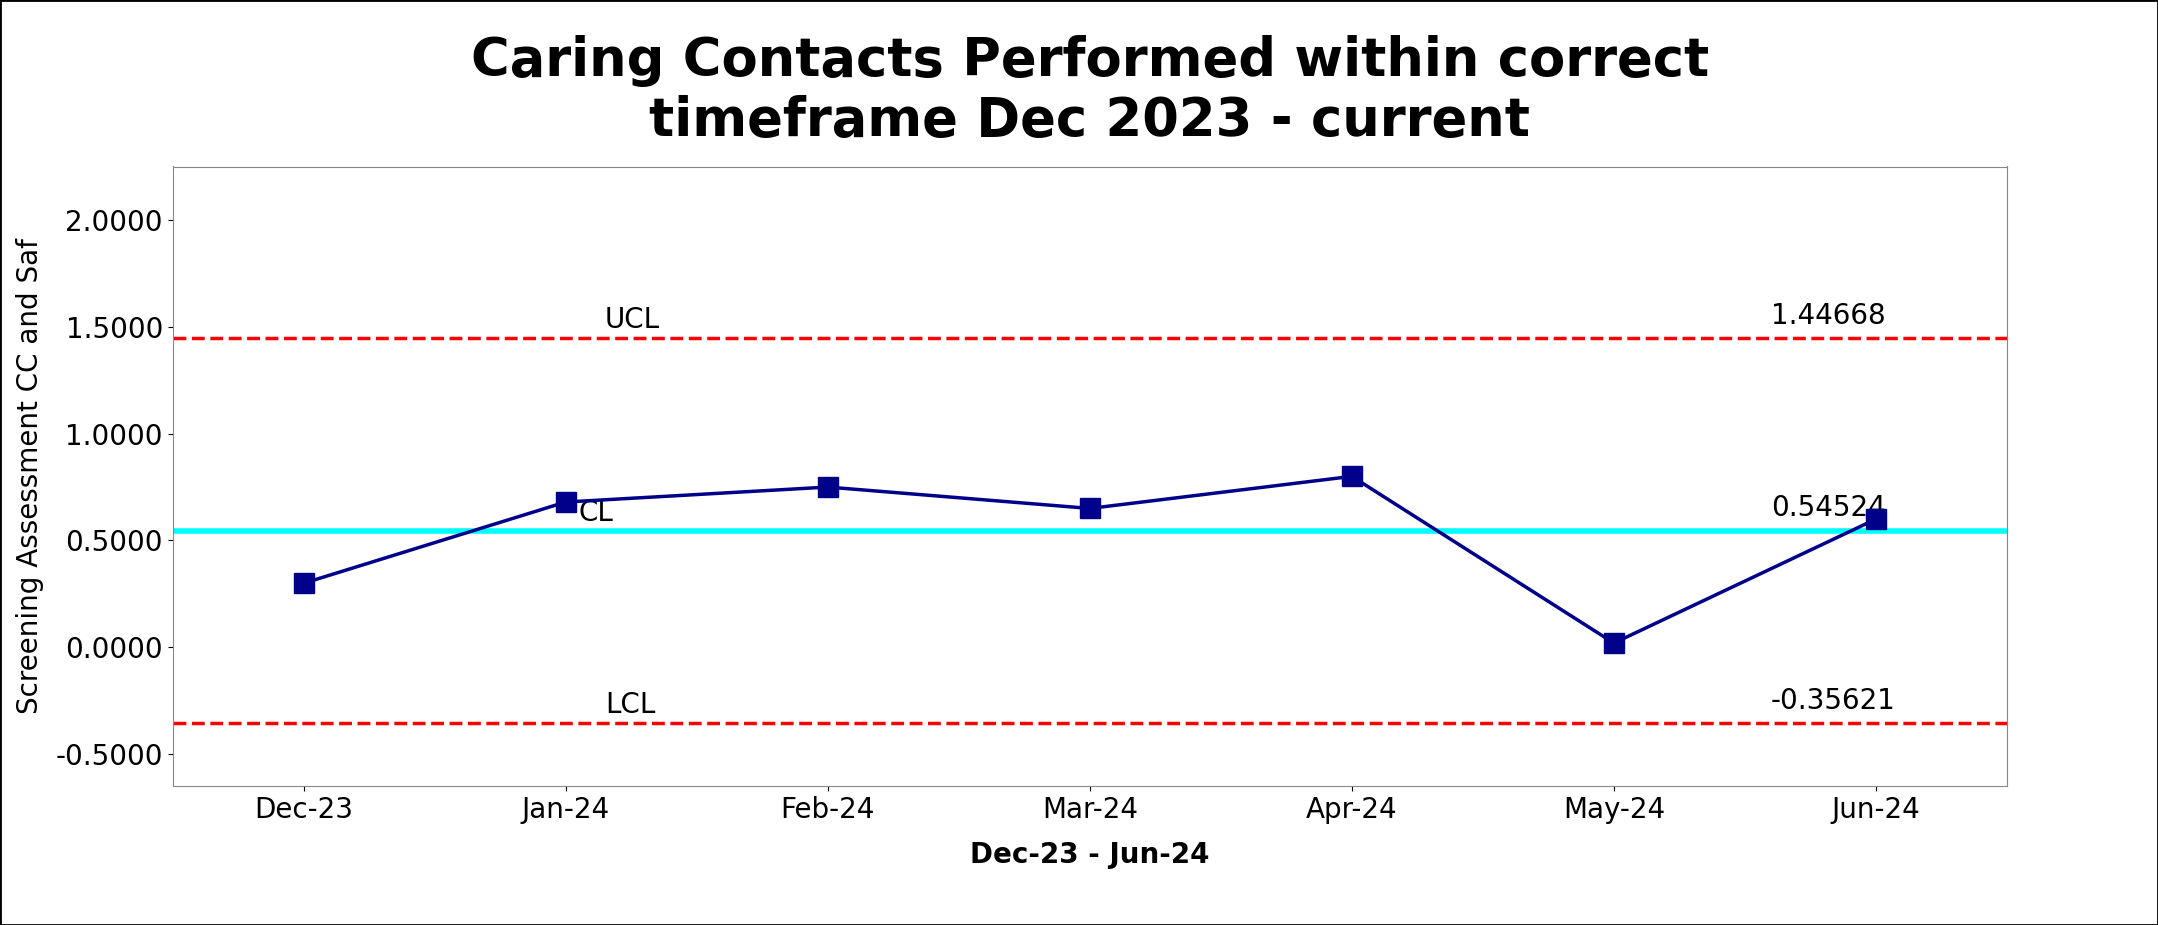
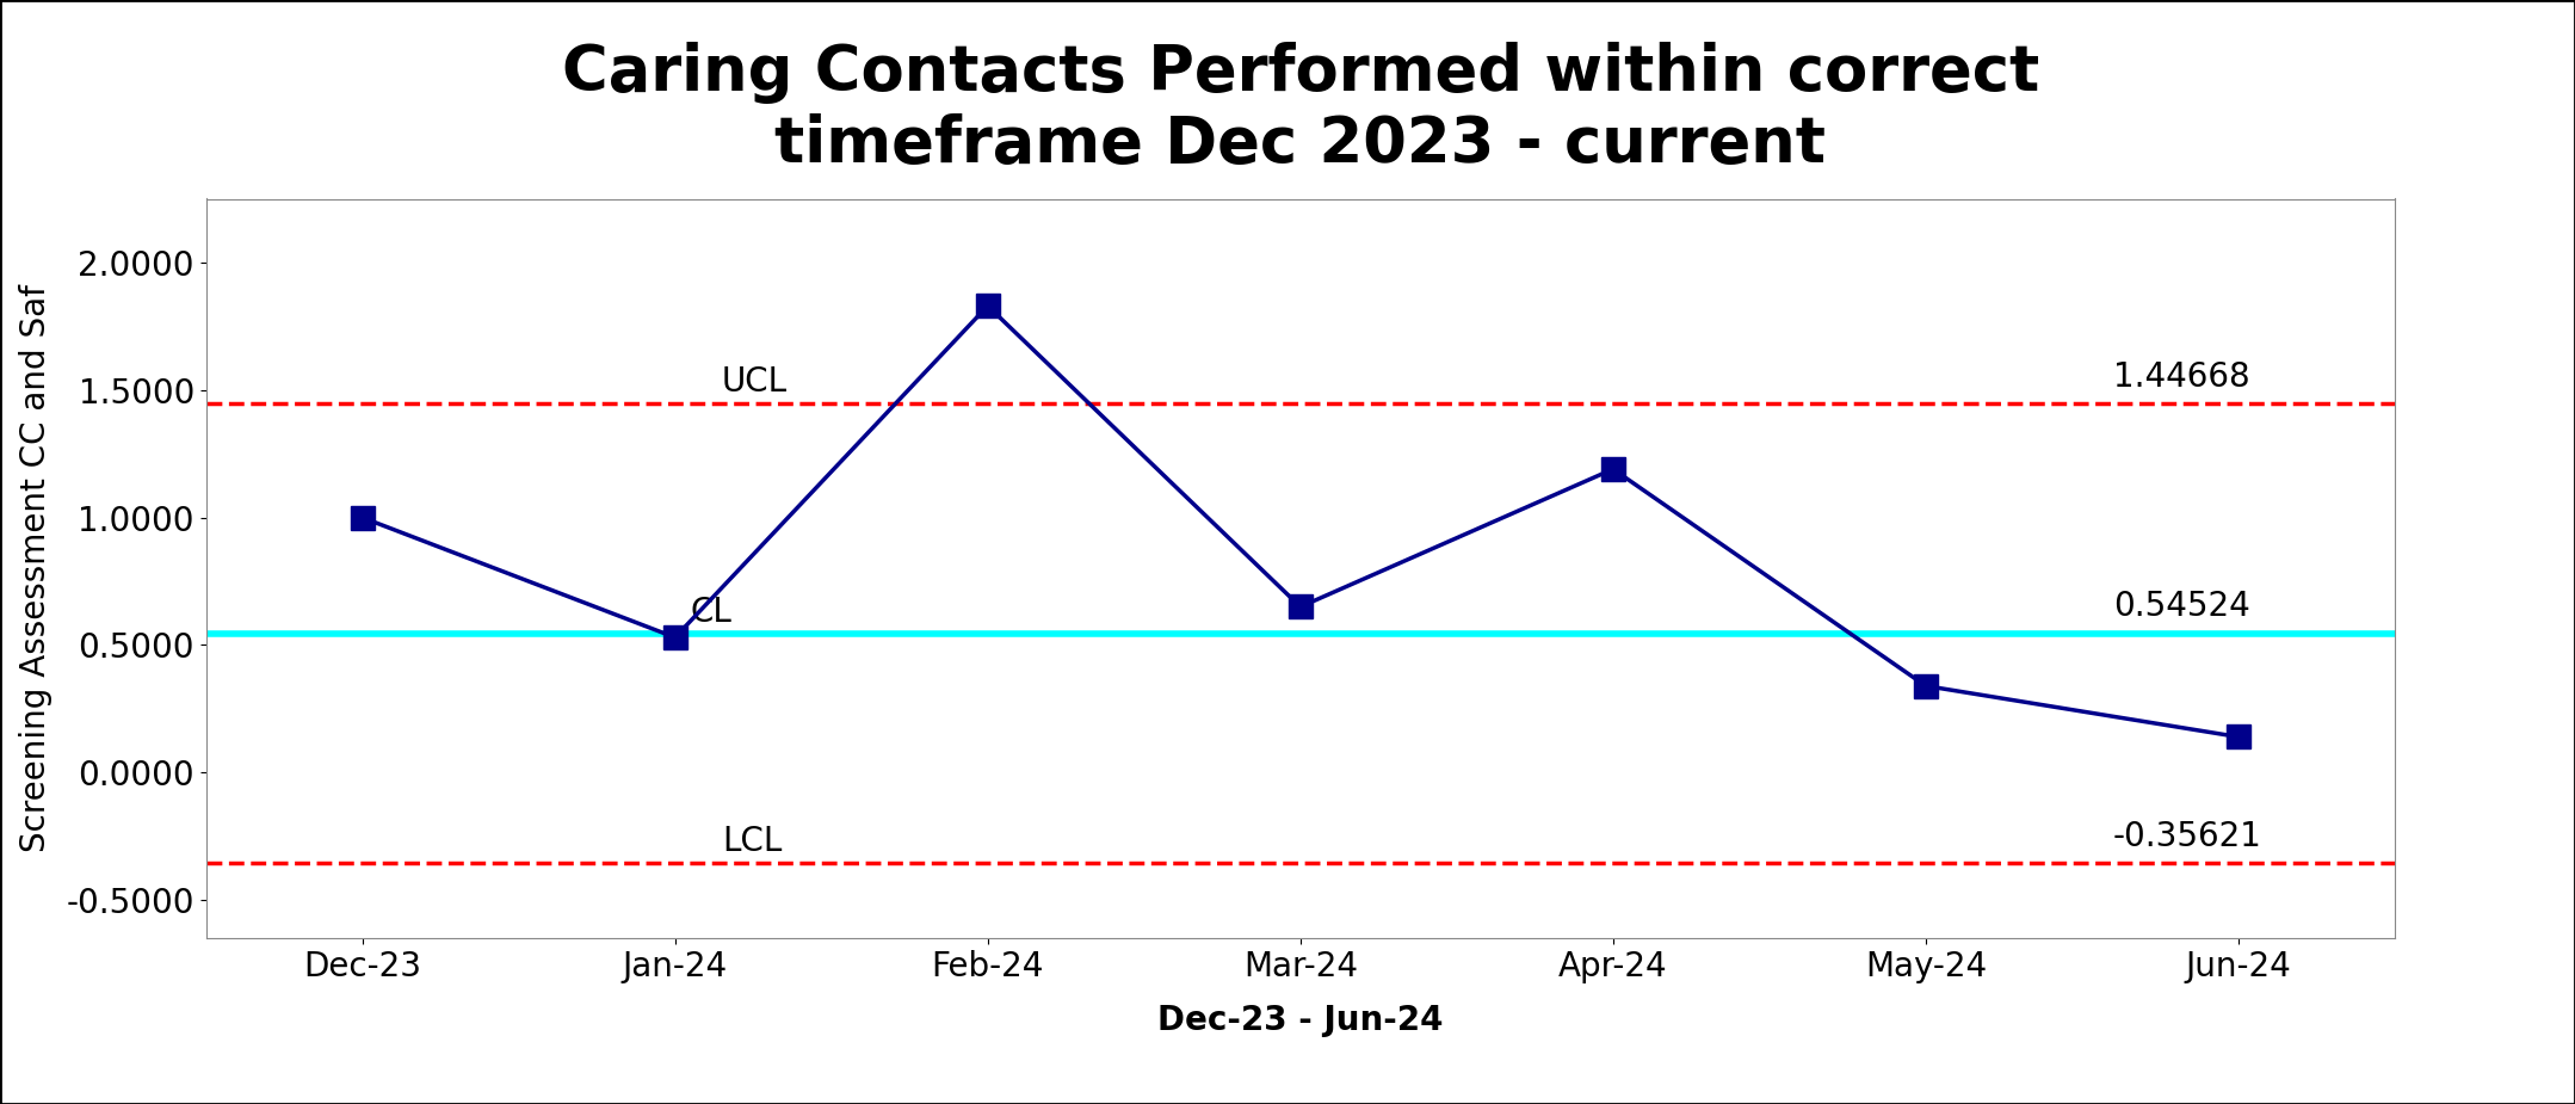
Dec-23: 0.30 -> 1.00
Jan-24: 0.68 -> 0.53
Feb-24: 0.75 -> 1.83
Apr-24: 0.80 -> 1.19
May-24: 0.02 -> 0.34
Jun-24: 0.60 -> 0.14
